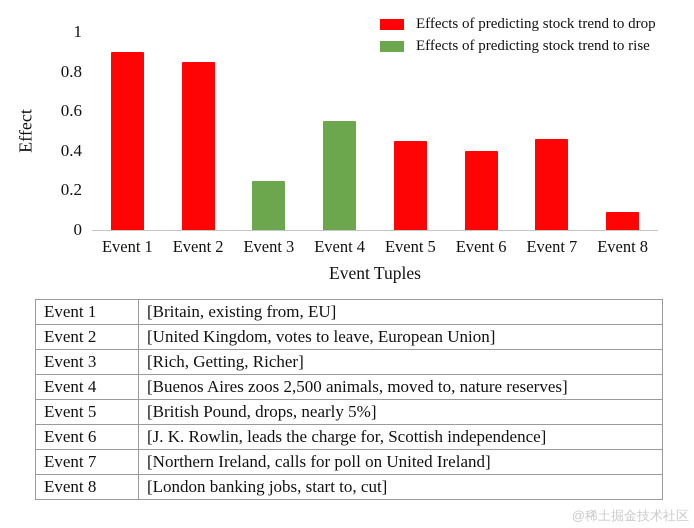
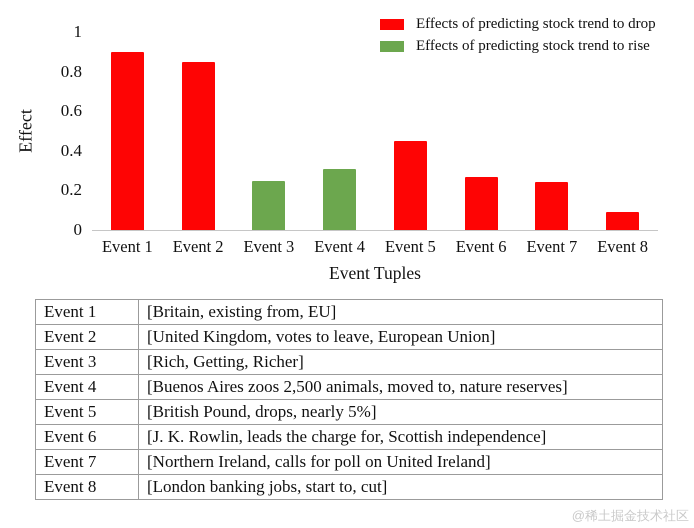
Event 4: 0.55 -> 0.31
Event 6: 0.40 -> 0.27
Event 7: 0.46 -> 0.24
